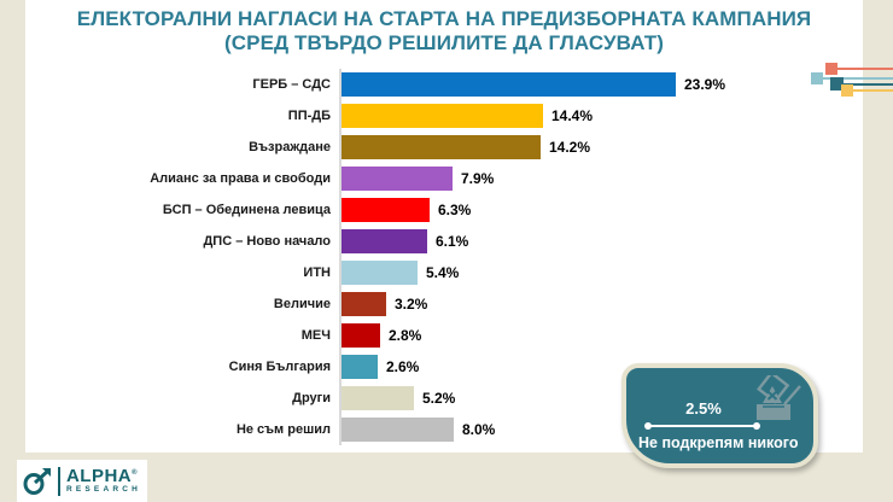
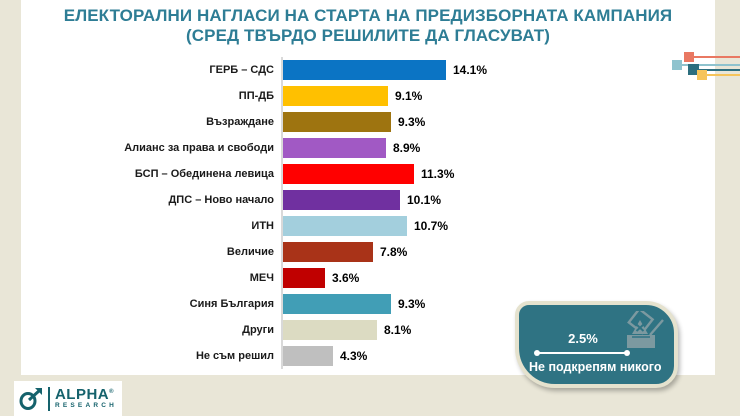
ГЕРБ – СДС: 23.9% -> 14.1%
ПП-ДБ: 14.4% -> 9.1%
Възраждане: 14.2% -> 9.3%
Алианс за права и свободи: 7.9% -> 8.9%
БСП – Обединена левица: 6.3% -> 11.3%
ДПС – Ново начало: 6.1% -> 10.1%
ИТН: 5.4% -> 10.7%
Величие: 3.2% -> 7.8%
МЕЧ: 2.8% -> 3.6%
Синя България: 2.6% -> 9.3%
Други: 5.2% -> 8.1%
Не съм решил: 8.0% -> 4.3%
